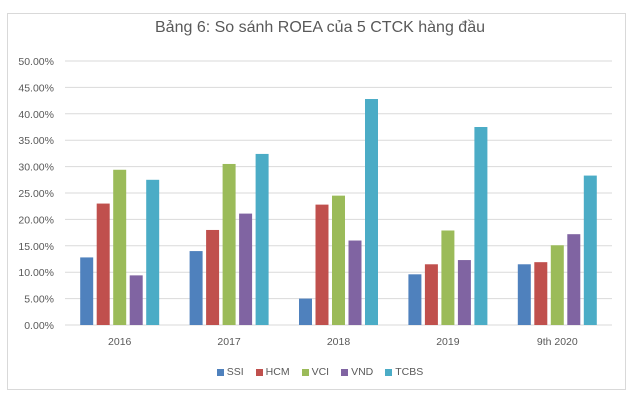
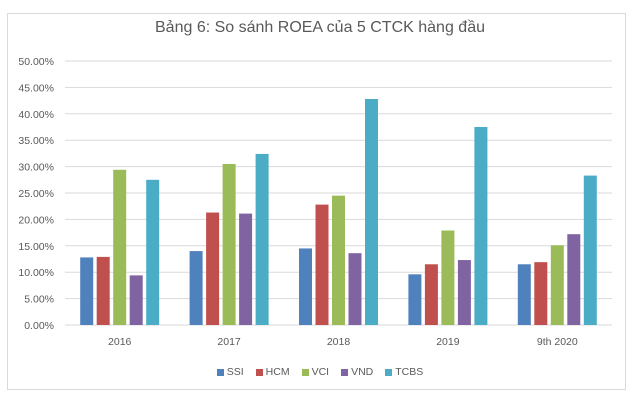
HCM/2016: 23% -> 13%
HCM/2017: 18% -> 21%
SSI/2018: 5% -> 14%
VND/2018: 16% -> 14%
